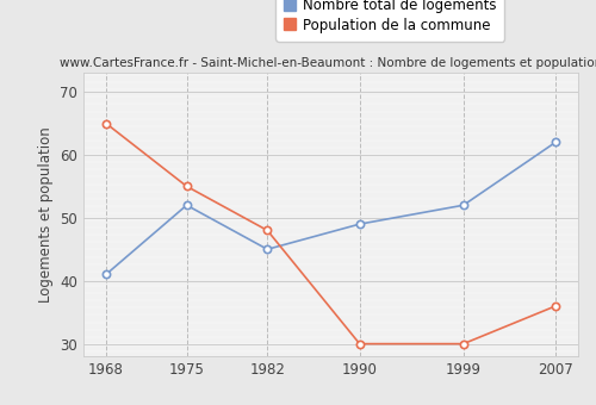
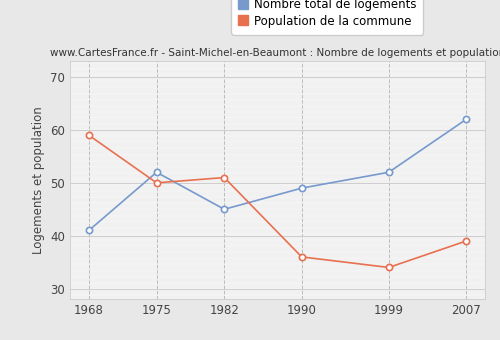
Population de la commune/1968: 65 -> 59
Population de la commune/1975: 55 -> 50
Population de la commune/1982: 48 -> 51
Population de la commune/1990: 30 -> 36
Population de la commune/1999: 30 -> 34
Population de la commune/2007: 36 -> 39
